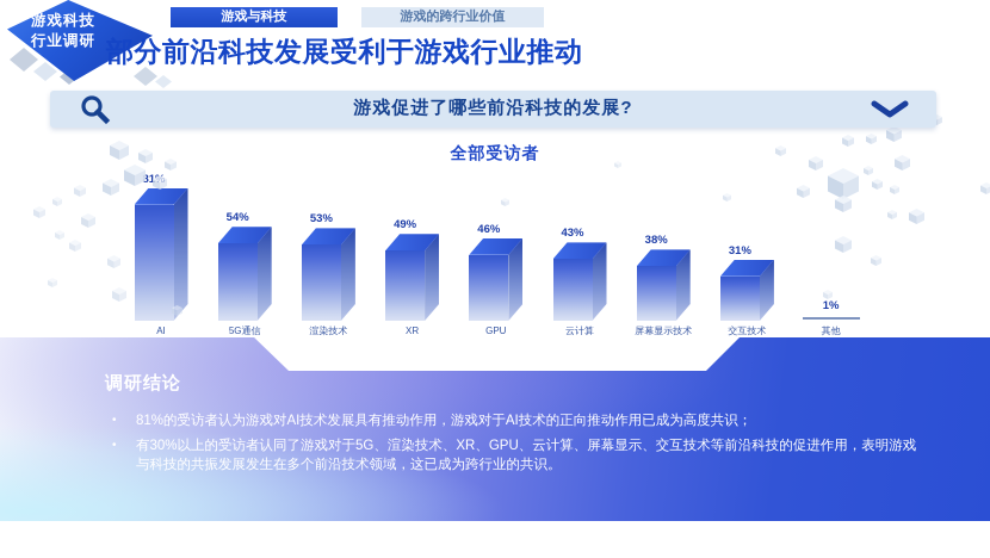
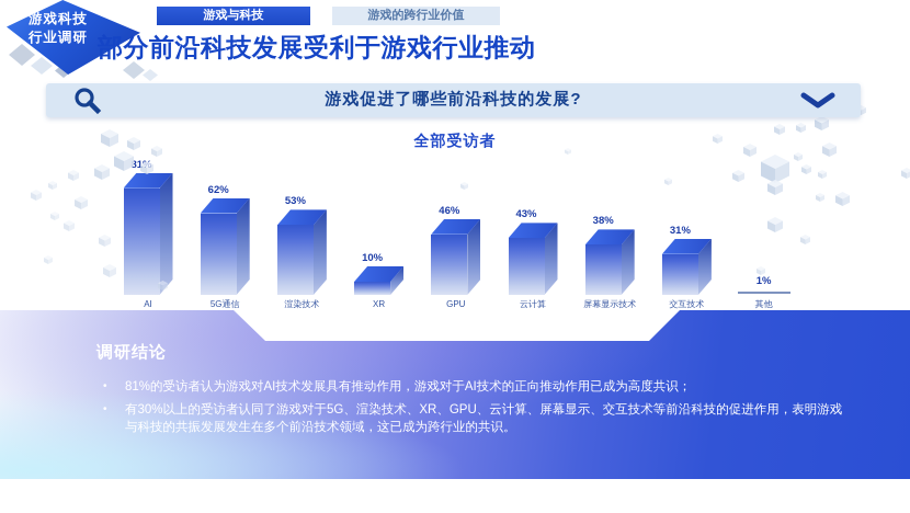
5G通信: 54% -> 62%
XR: 49% -> 10%
